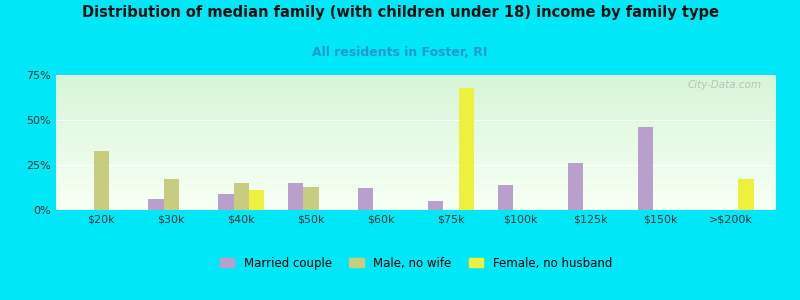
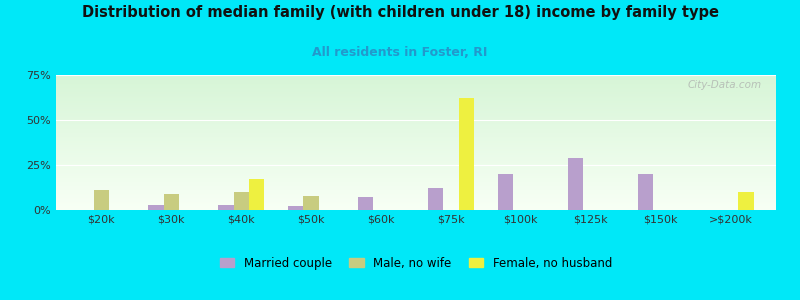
Male, no wife/$20k: 33% -> 11%
Married couple/$30k: 6% -> 3%
Male, no wife/$30k: 17% -> 9%
Married couple/$40k: 9% -> 3%
Male, no wife/$40k: 15% -> 10%
Female, no husband/$40k: 11% -> 17%
Married couple/$50k: 15% -> 2%
Male, no wife/$50k: 13% -> 8%
Married couple/$60k: 12% -> 7%
Married couple/$75k: 5% -> 12%
Female, no husband/$75k: 68% -> 62%
Married couple/$100k: 14% -> 20%
Married couple/$125k: 26% -> 29%
Married couple/$150k: 46% -> 20%
Female, no husband/>$200k: 17% -> 10%
